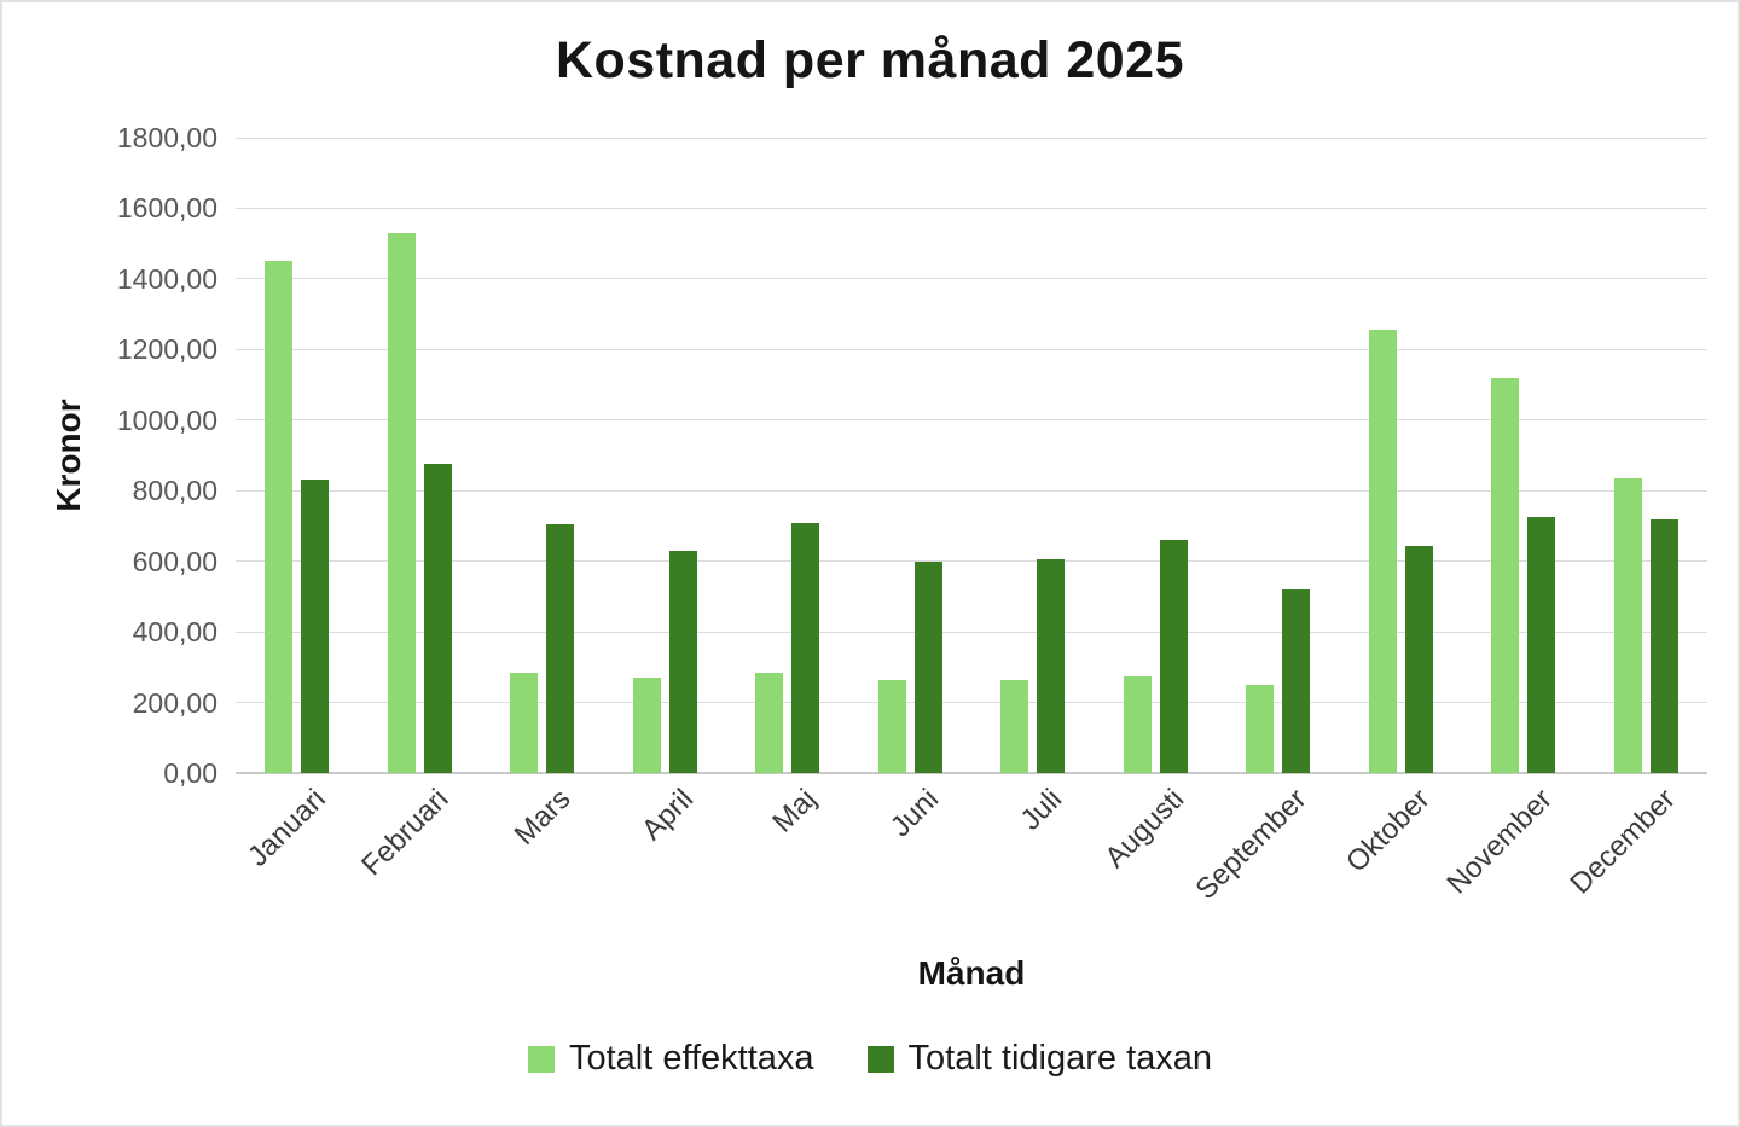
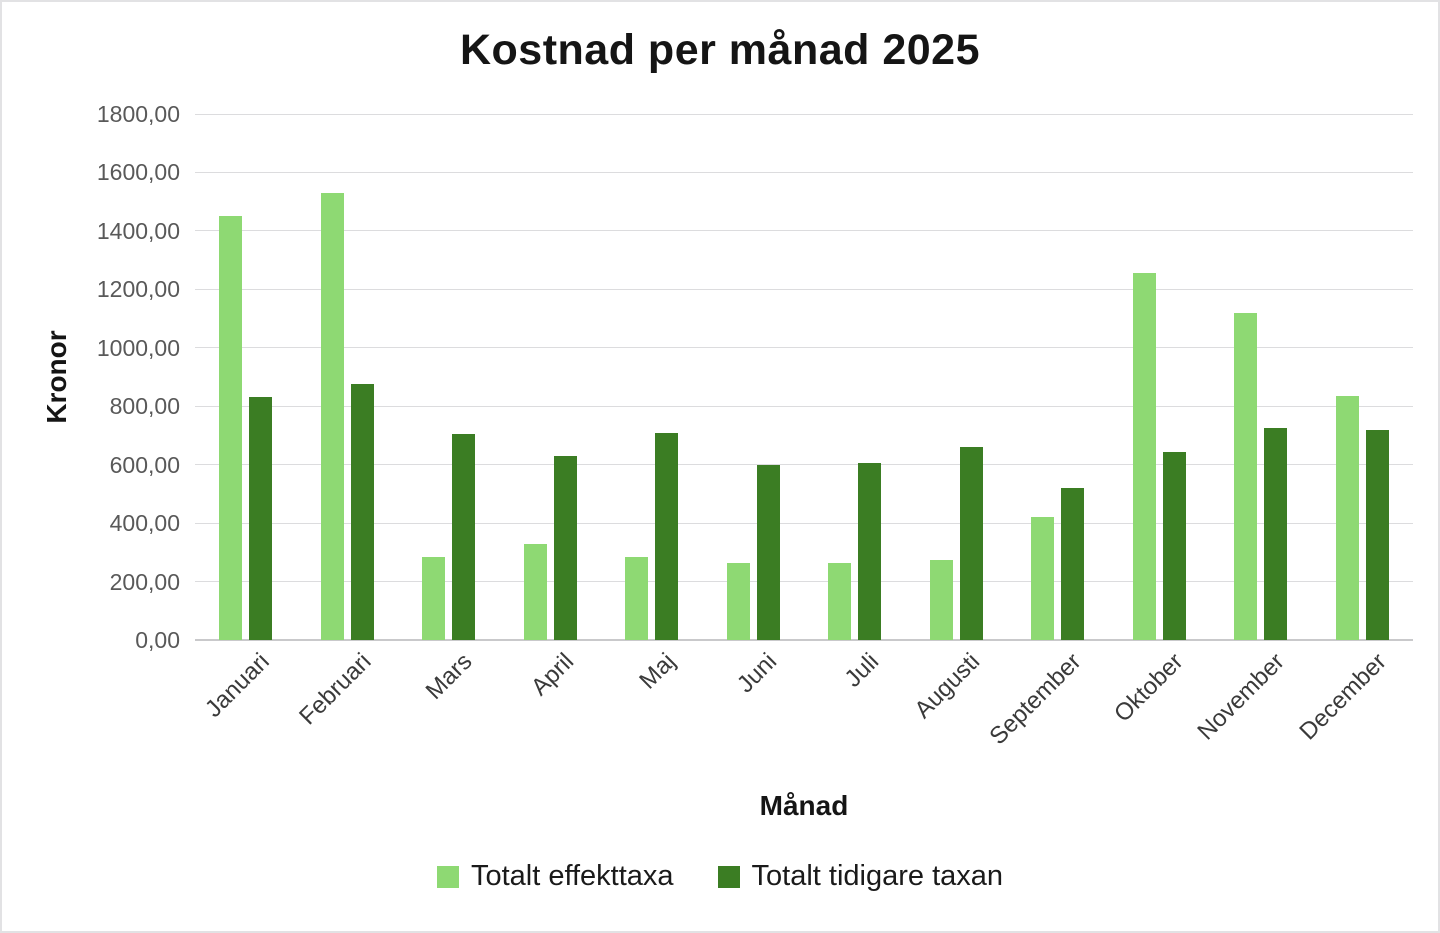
Totalt effekttaxa/April: 270 -> 330
Totalt effekttaxa/September: 250 -> 420
